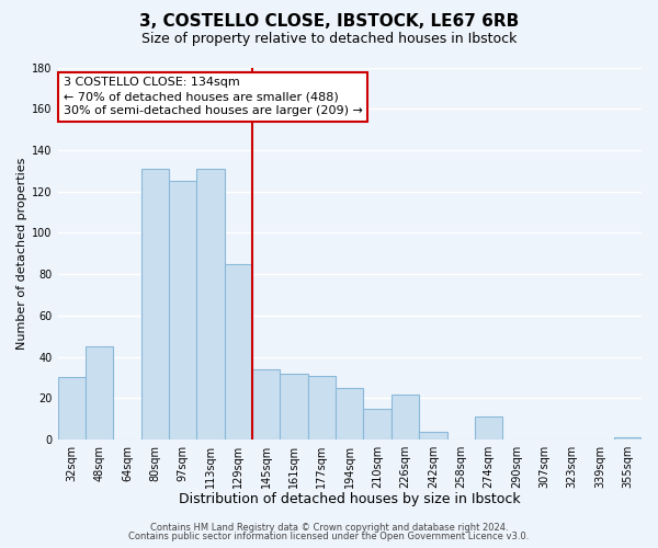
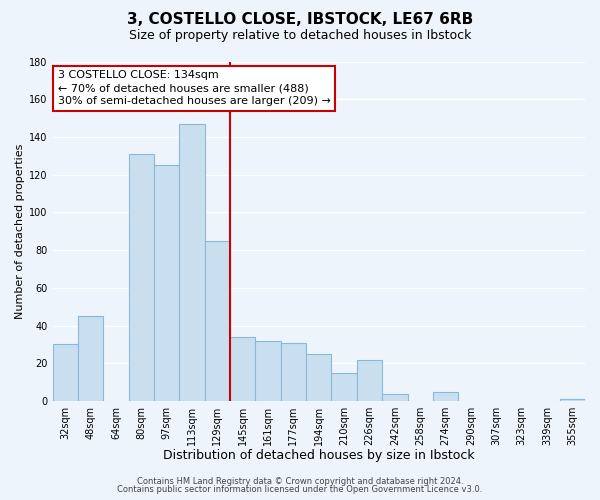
113sqm: 131 -> 147
274sqm: 11 -> 5
